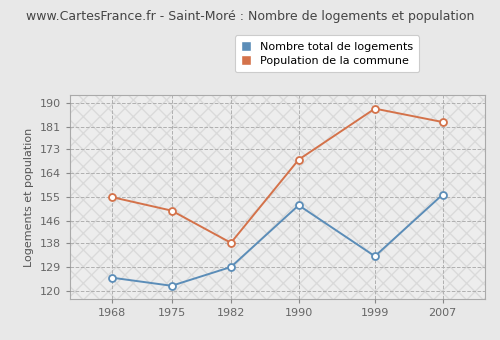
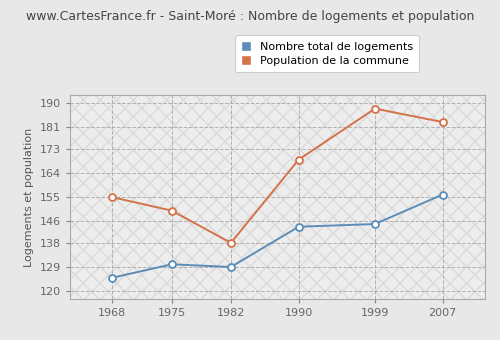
Nombre total de logements/1975: 122 -> 130
Nombre total de logements/1990: 152 -> 144
Nombre total de logements/1999: 133 -> 145
